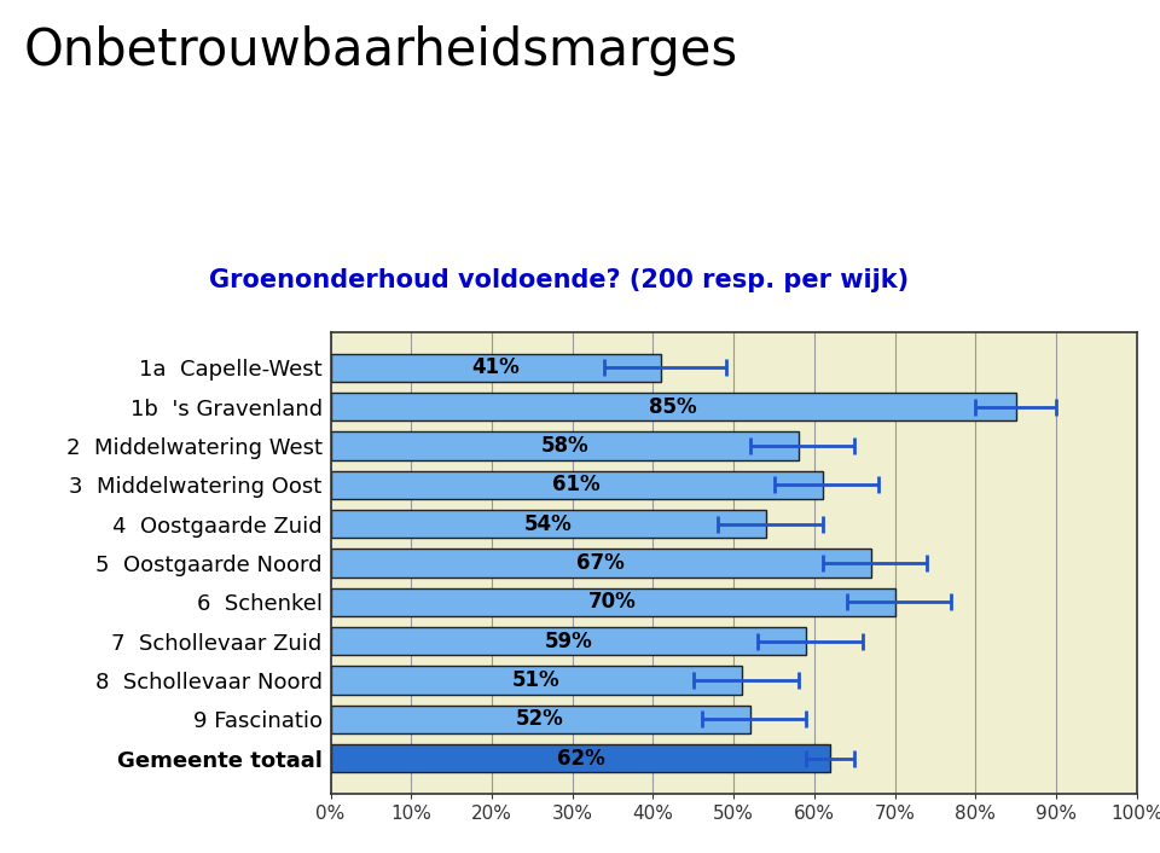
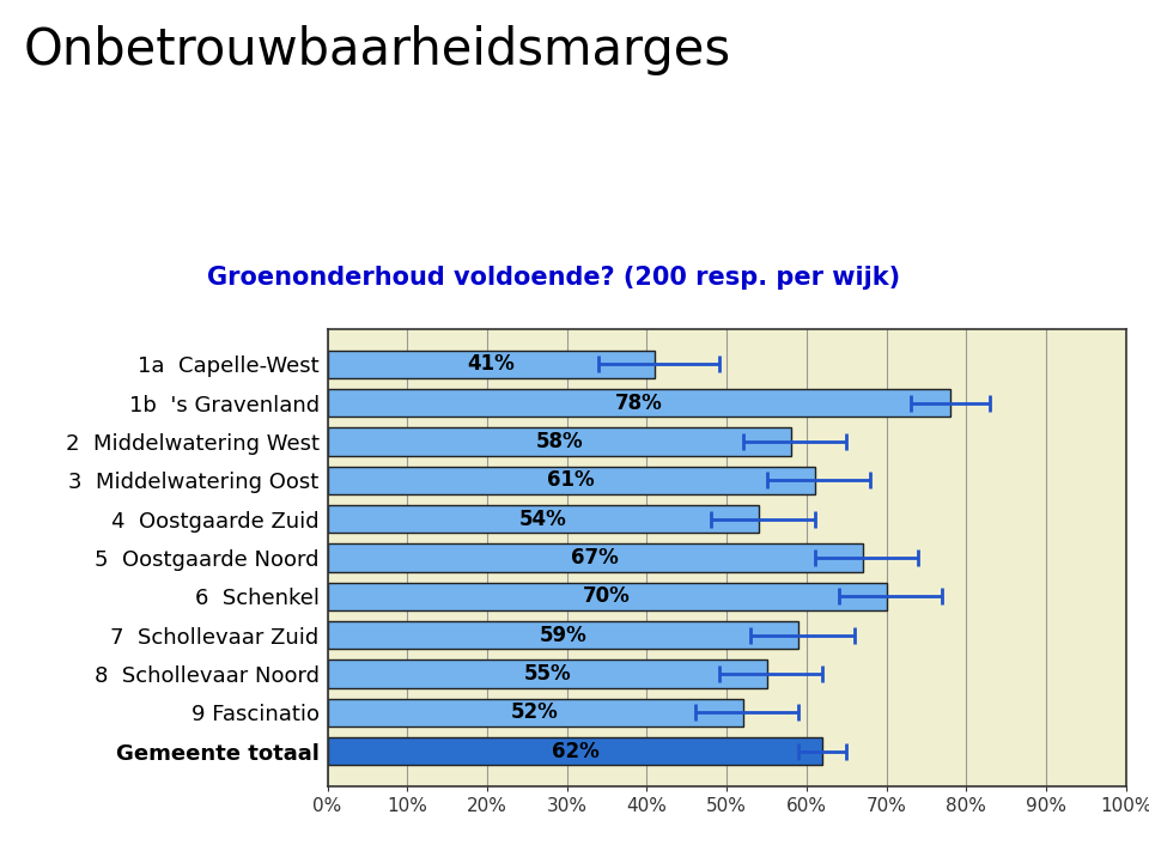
1b 's Gravenland: 85% -> 78%
8 Schollevaar Noord: 51% -> 55%
